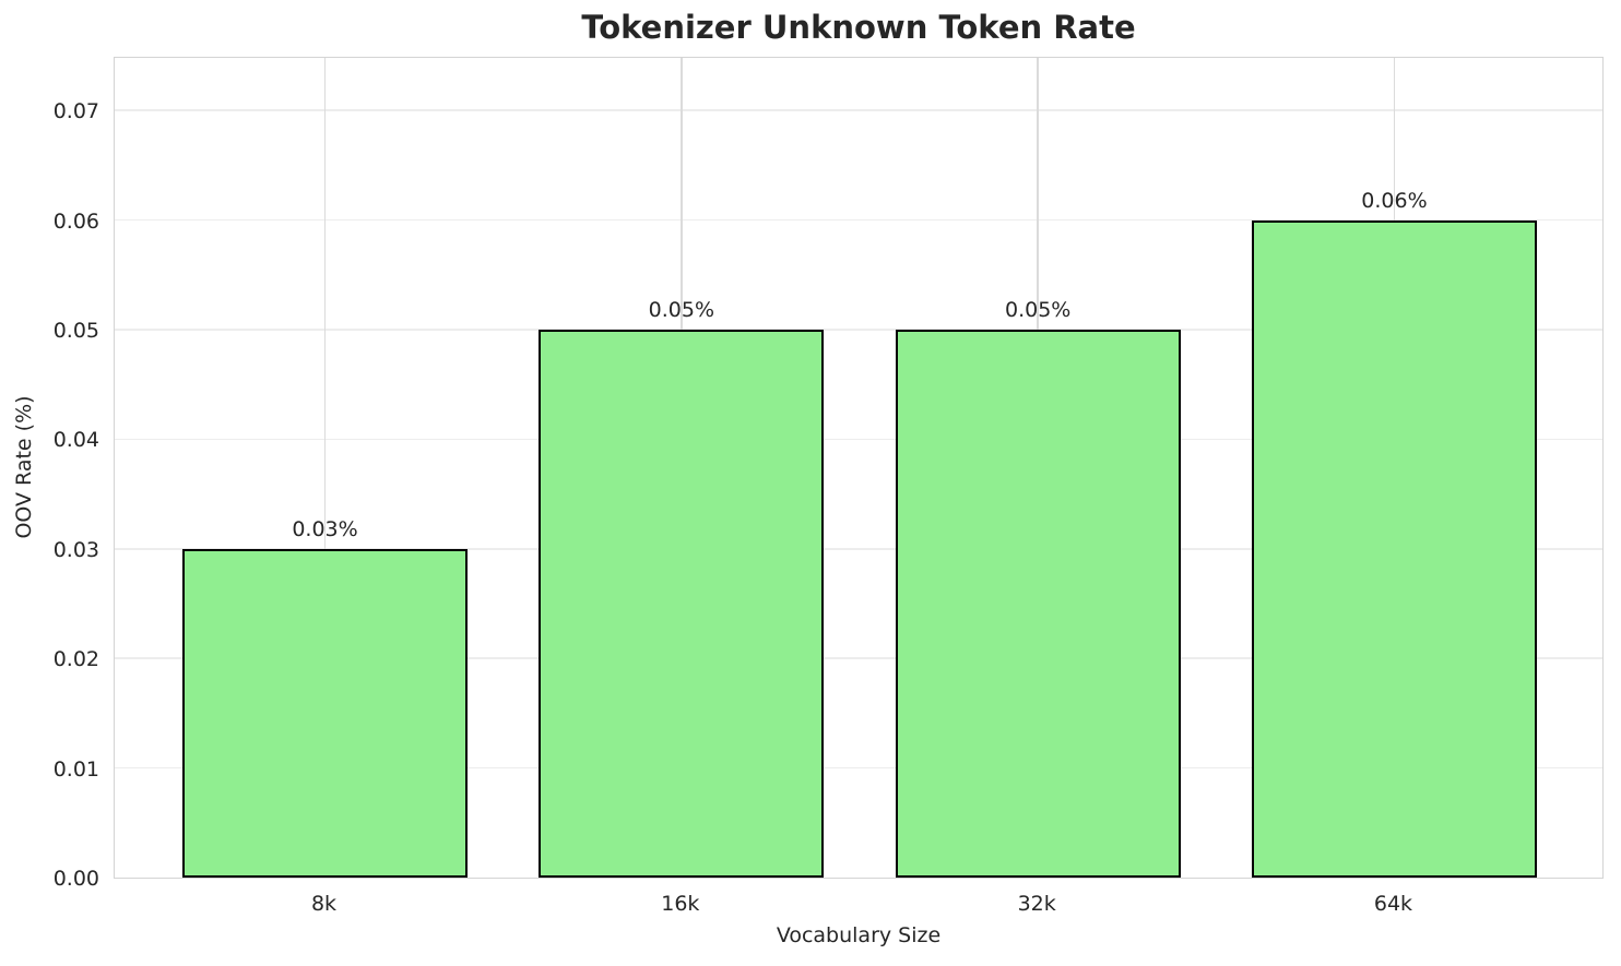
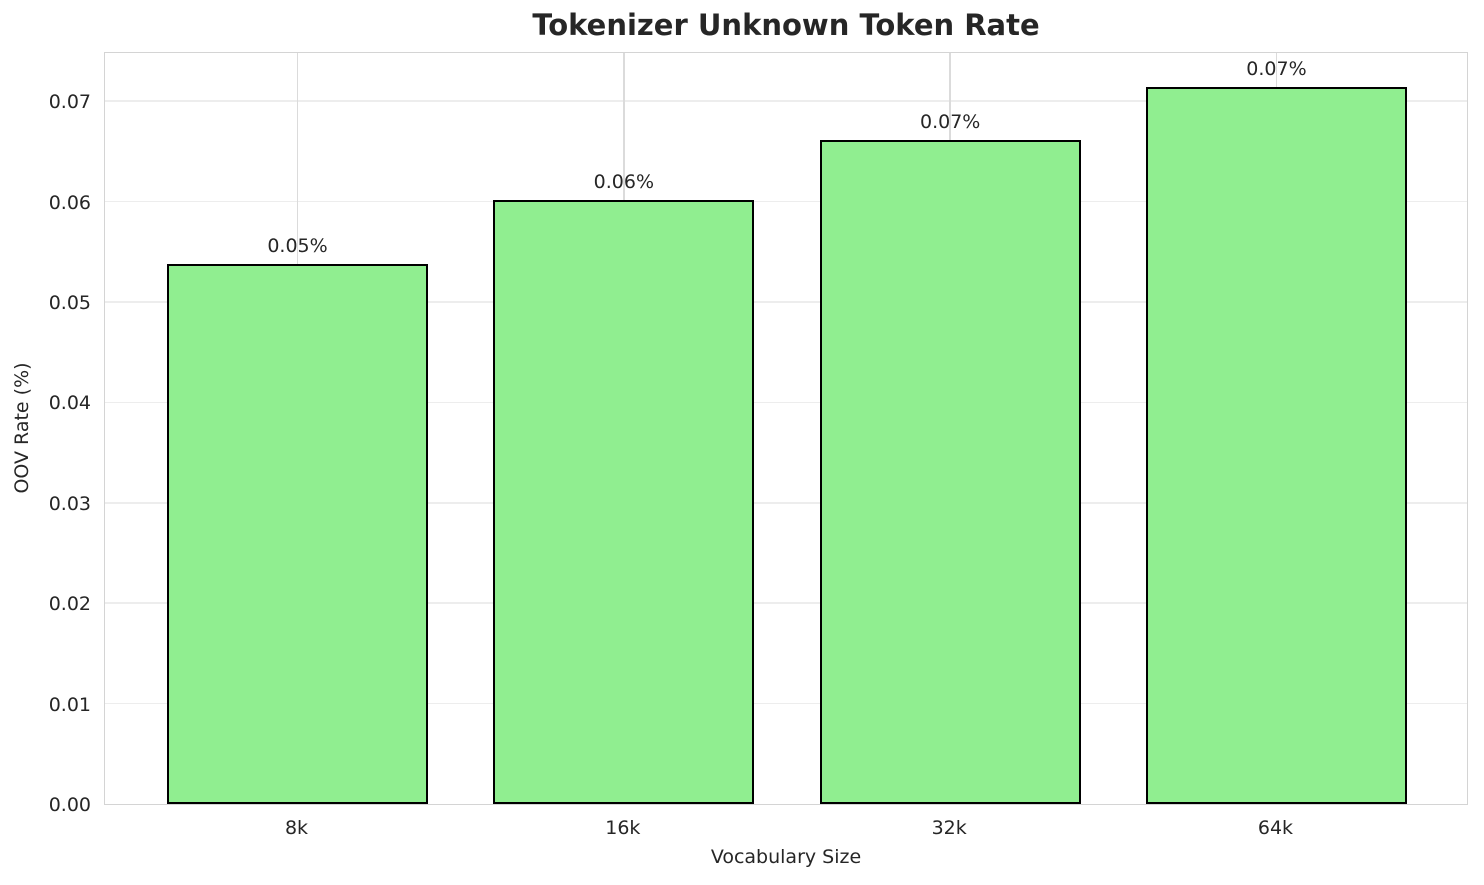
8k: 0.03% -> 0.05%
16k: 0.05% -> 0.06%
32k: 0.05% -> 0.07%
64k: 0.06% -> 0.07%
